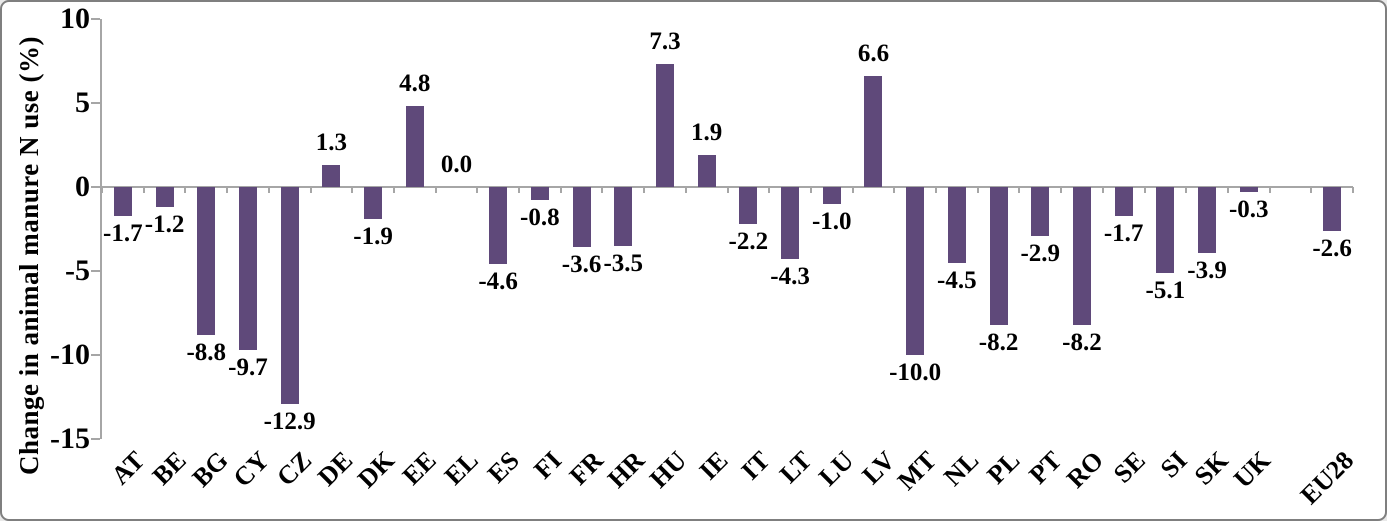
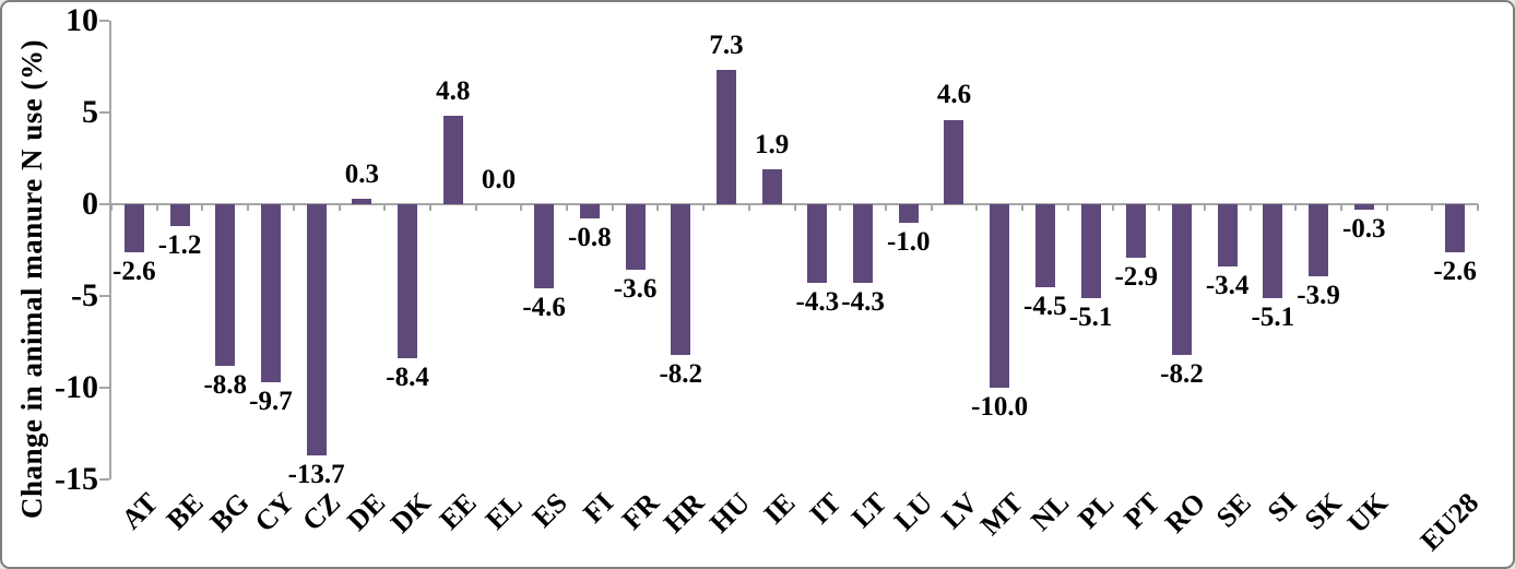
AT: -1.7 -> -2.6
CZ: -12.9 -> -13.7
DE: 1.3 -> 0.3
DK: -1.9 -> -8.4
HR: -3.5 -> -8.2
IT: -2.2 -> -4.3
LV: 6.6 -> 4.6
PL: -8.2 -> -5.1
SE: -1.7 -> -3.4
